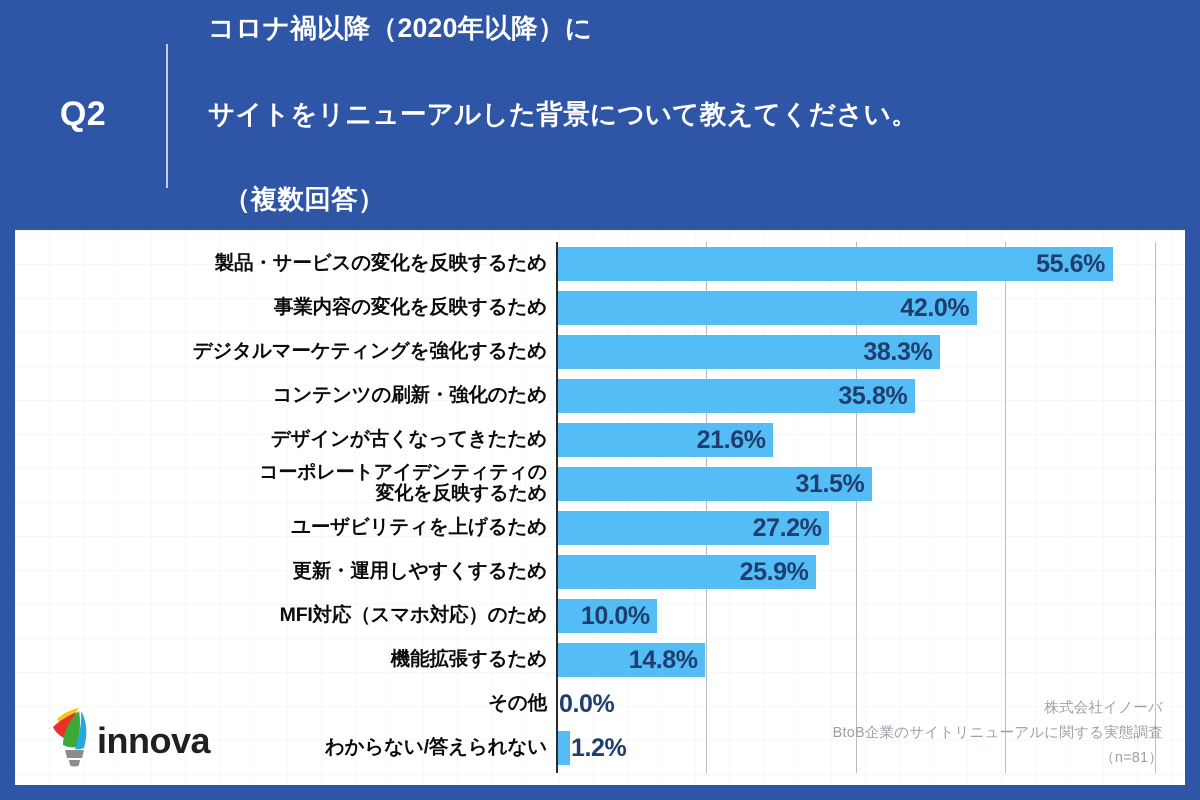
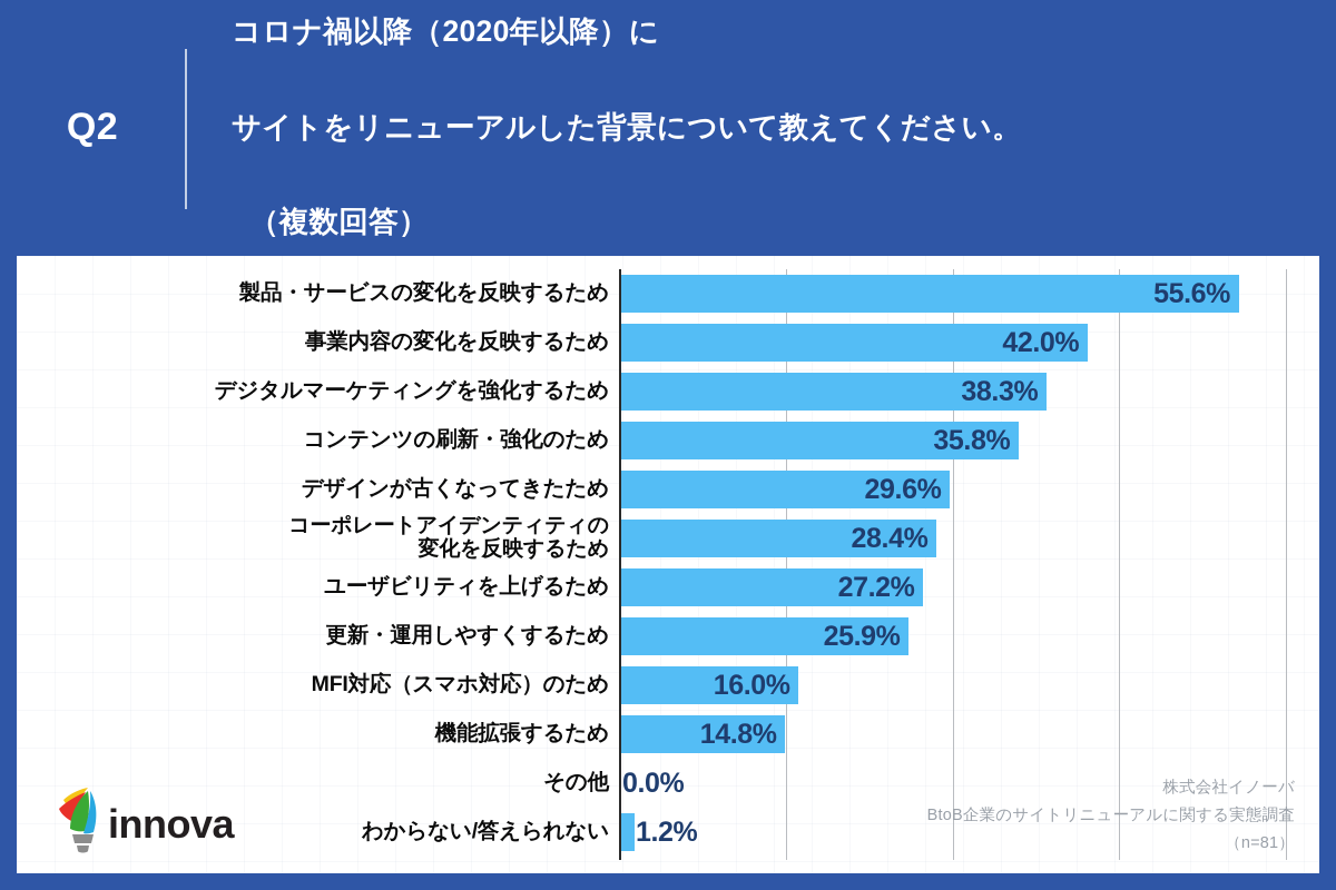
デザインが古くなってきたため: 21.6% -> 29.6%
コーポレートアイデンティティの 変化を反映するため: 31.5% -> 28.4%
MFI対応（スマホ対応）のため: 10.0% -> 16.0%
